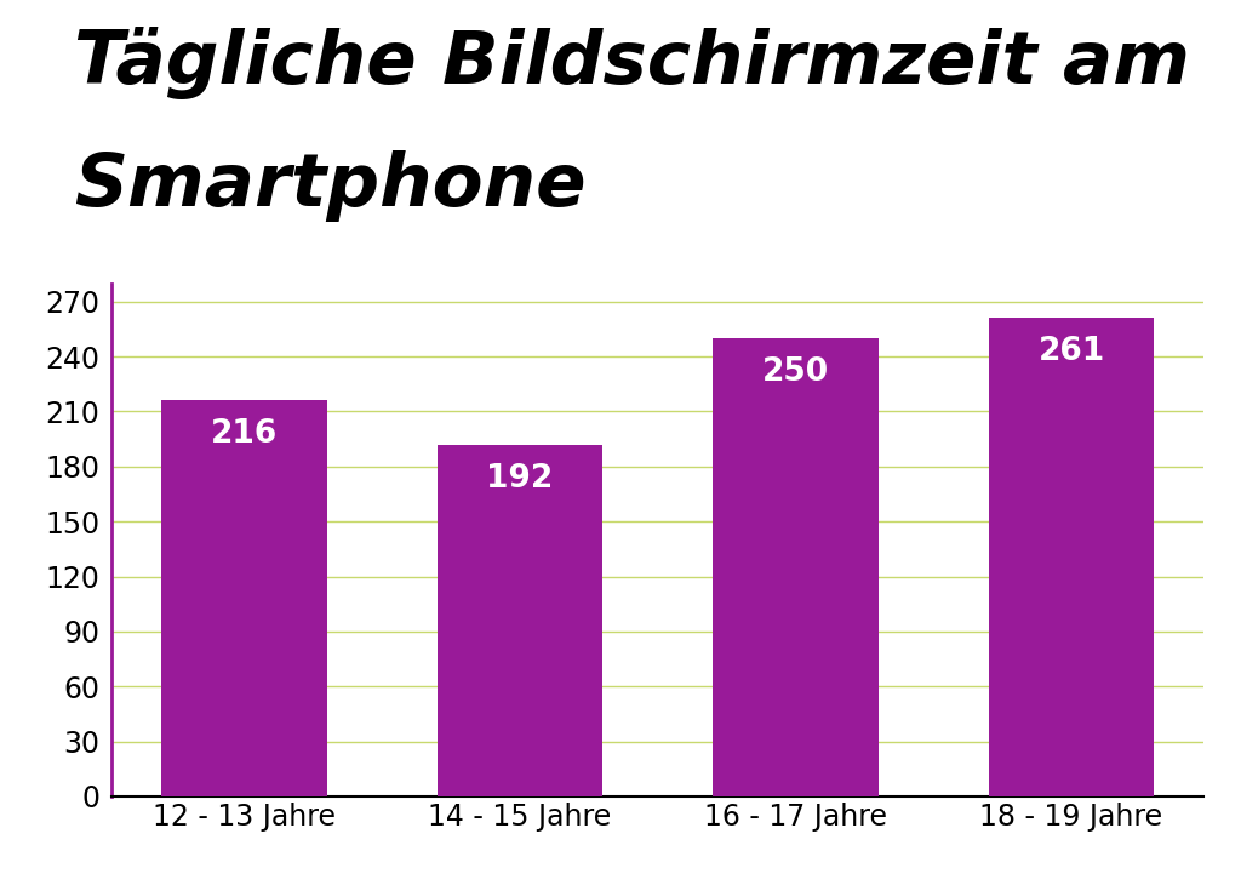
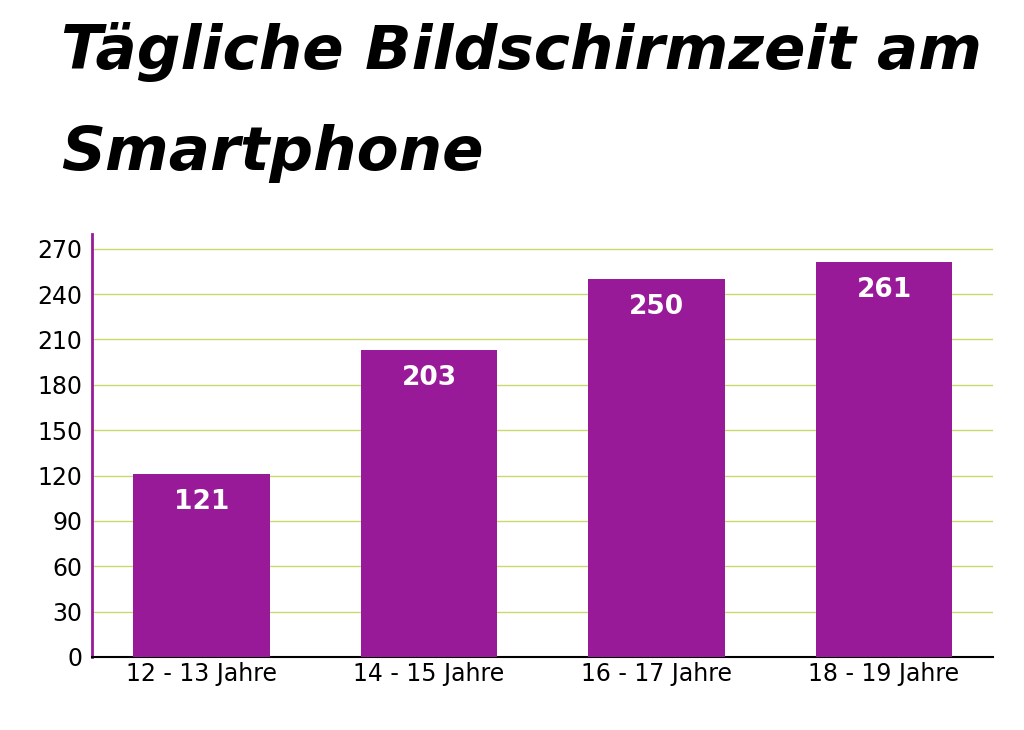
12 - 13 Jahre: 216 -> 121
14 - 15 Jahre: 192 -> 203
